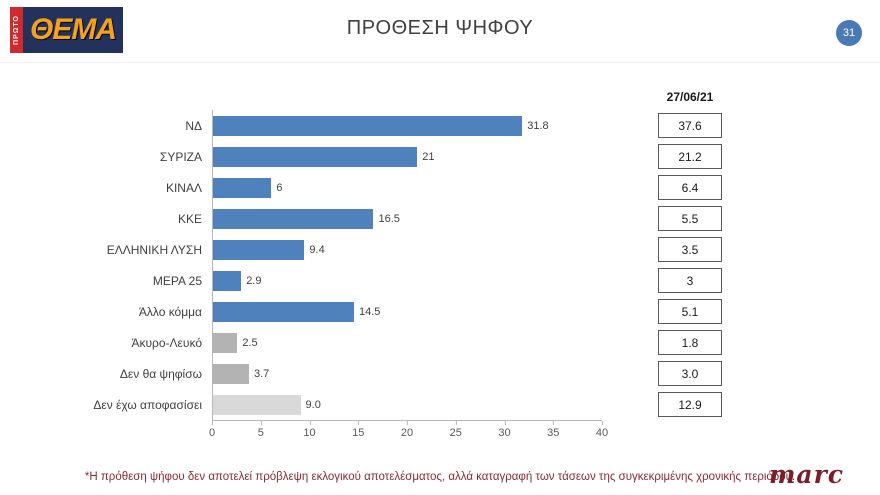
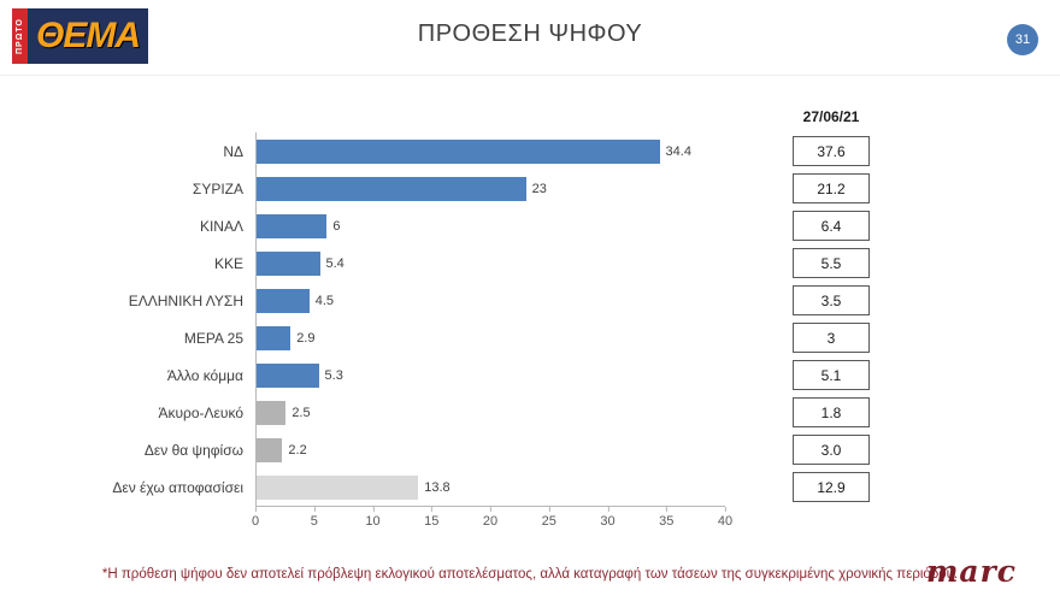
ΝΔ: 31.8 -> 34.4
ΣΥΡΙΖΑ: 21 -> 23
ΚΚΕ: 16.5 -> 5.4
ΕΛΛΗΝΙΚΗ ΛΥΣΗ: 9.4 -> 4.5
Άλλο κόμμα: 14.5 -> 5.3
Δεν θα ψηφίσω: 3.7 -> 2.2
Δεν έχω αποφασίσει: 9.0 -> 13.8
